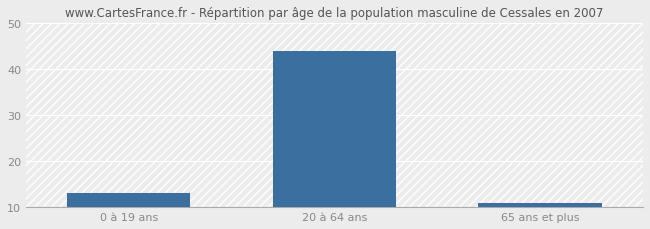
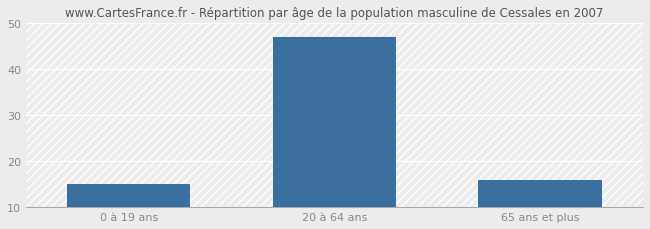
0 à 19 ans: 13 -> 15
20 à 64 ans: 44 -> 47
65 ans et plus: 11 -> 16
